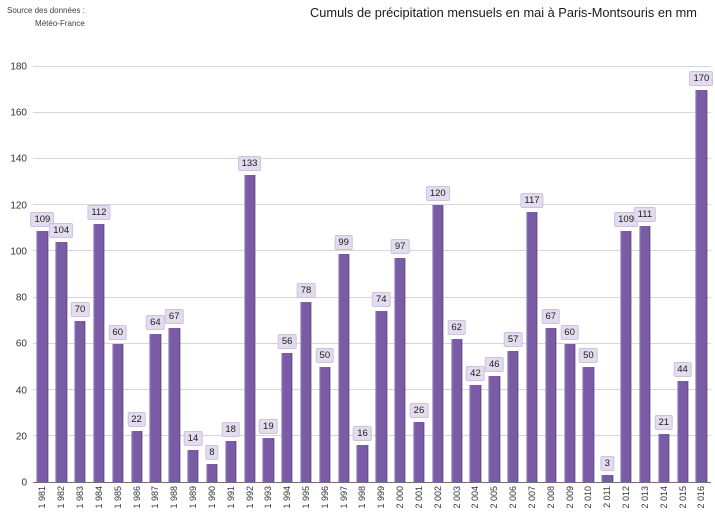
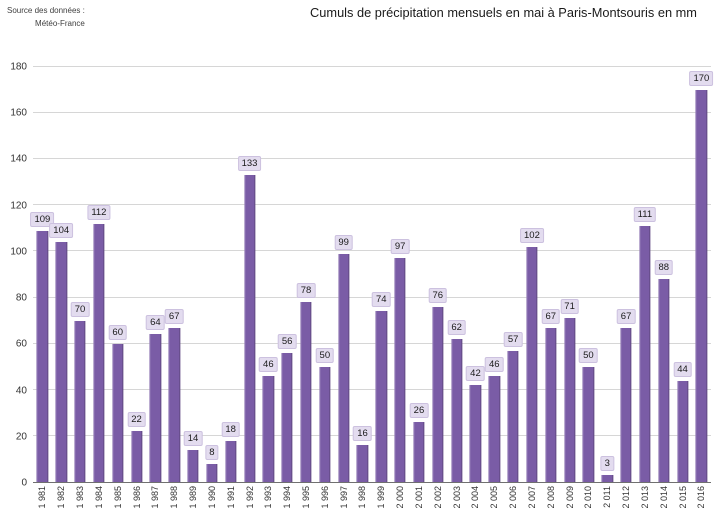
1 993: 19 -> 46
2 002: 120 -> 76
2 007: 117 -> 102
2 009: 60 -> 71
2 012: 109 -> 67
2 014: 21 -> 88
